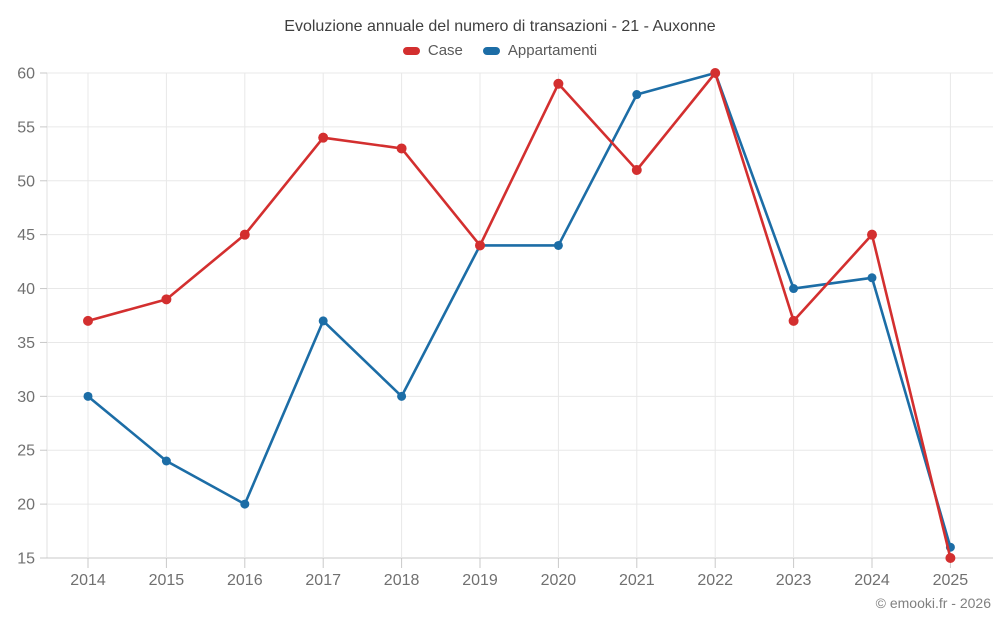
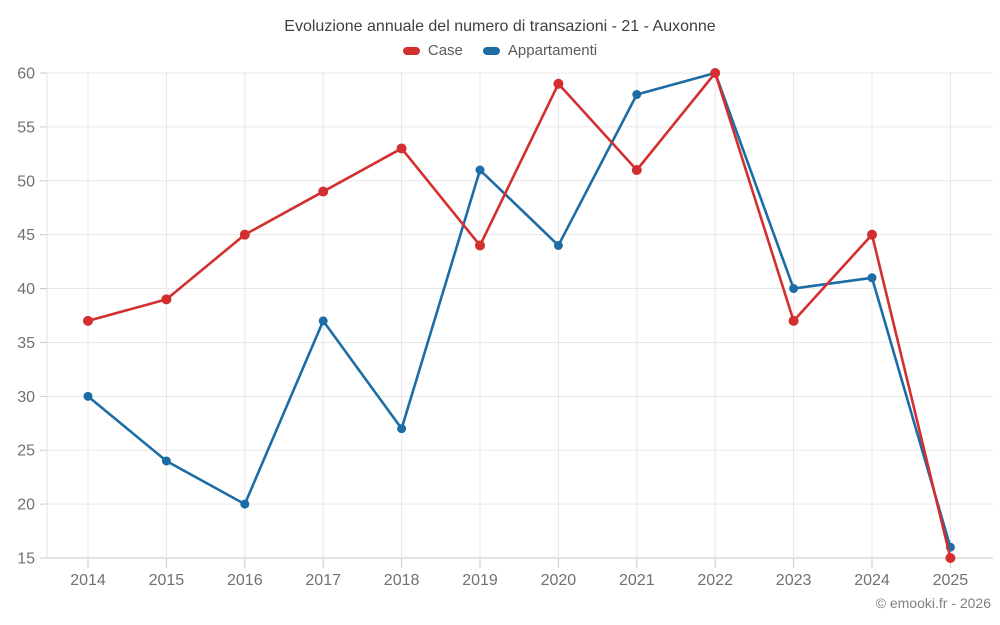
Case/2017: 54 -> 49
Appartamenti/2018: 30 -> 27
Appartamenti/2019: 44 -> 51
